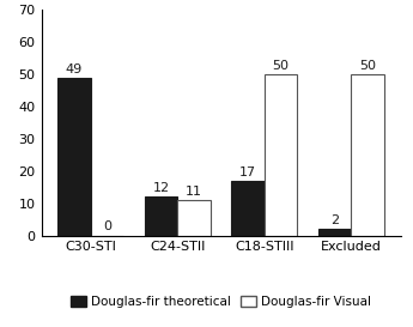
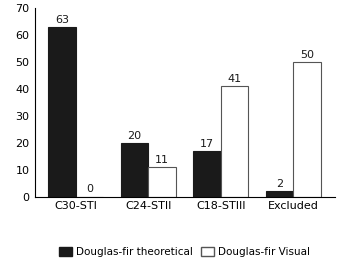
Douglas-fir theoretical/C30-STI: 49 -> 63
Douglas-fir theoretical/C24-STII: 12 -> 20
Douglas-fir Visual/C18-STIII: 50 -> 41
